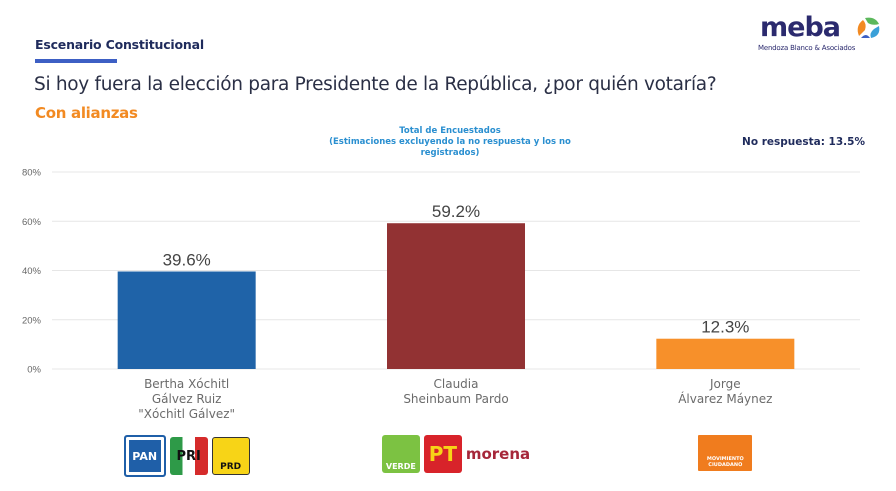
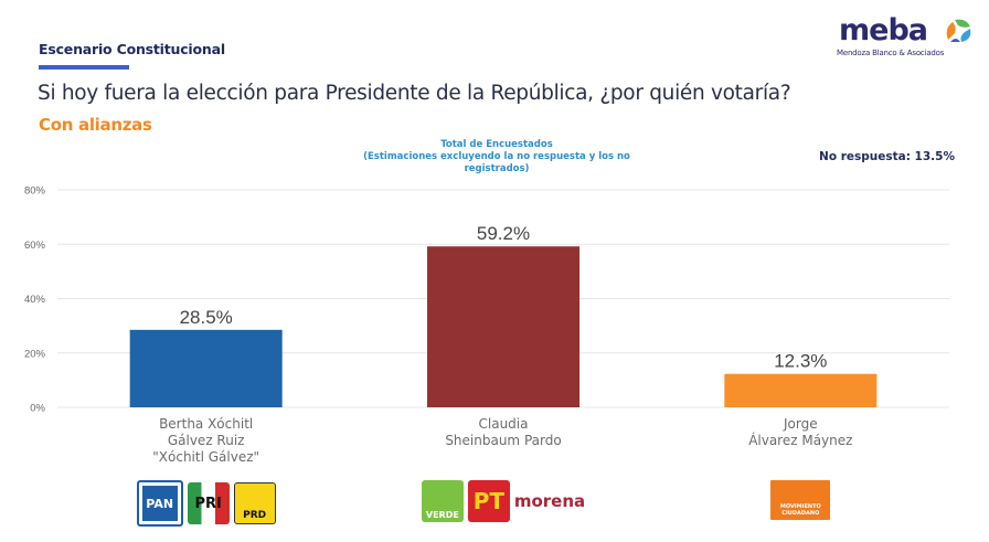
Bertha Xóchitl Gálvez Ruiz "Xóchitl Gálvez": 39.6% -> 28.5%
